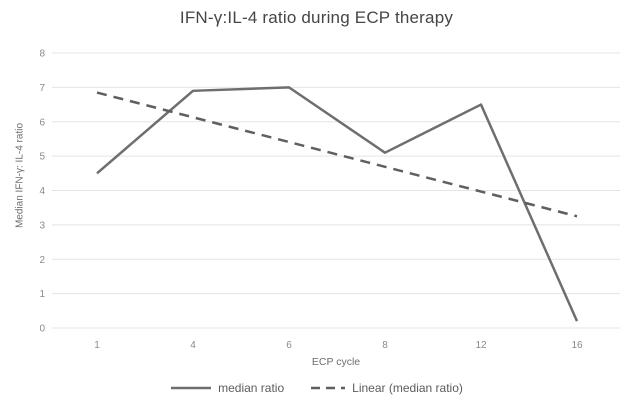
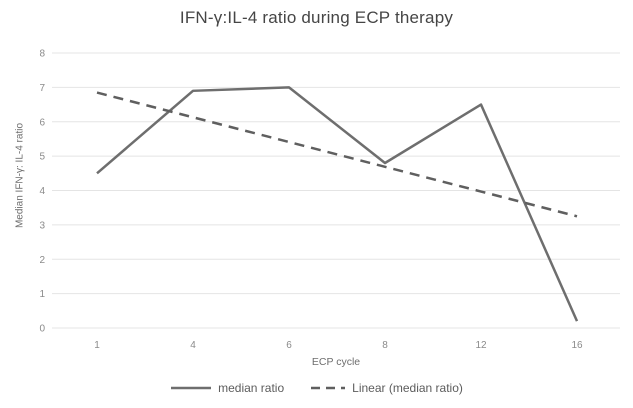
median ratio/8: 5.1 -> 4.8
